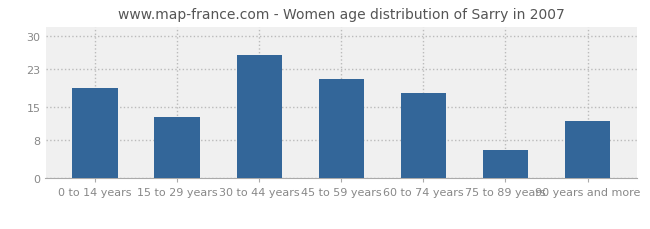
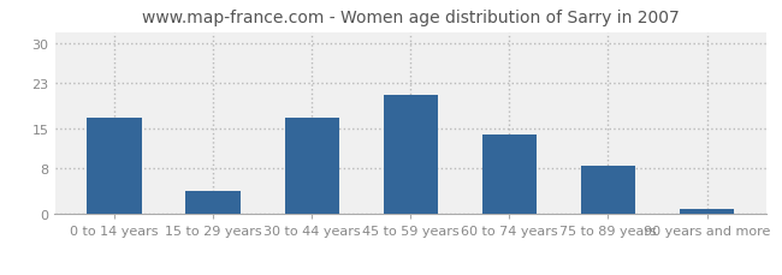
0 to 14 years: 19.0 -> 17.0
15 to 29 years: 13.0 -> 4.0
30 to 44 years: 26.0 -> 17.0
60 to 74 years: 18.0 -> 14.0
75 to 89 years: 6.0 -> 8.5
90 years and more: 12.0 -> 1.0
